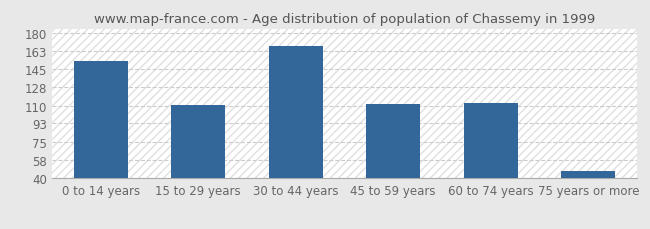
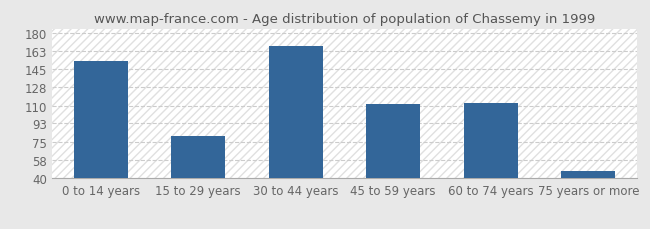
15 to 29 years: 111 -> 81
